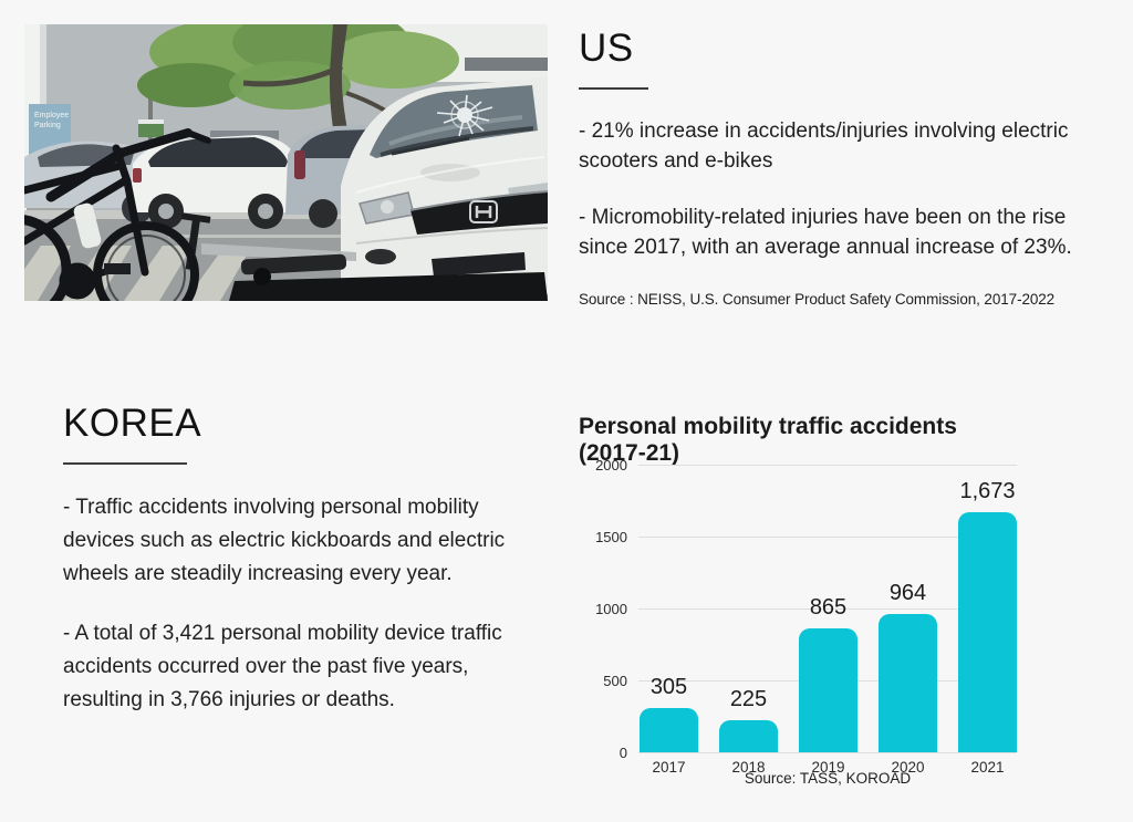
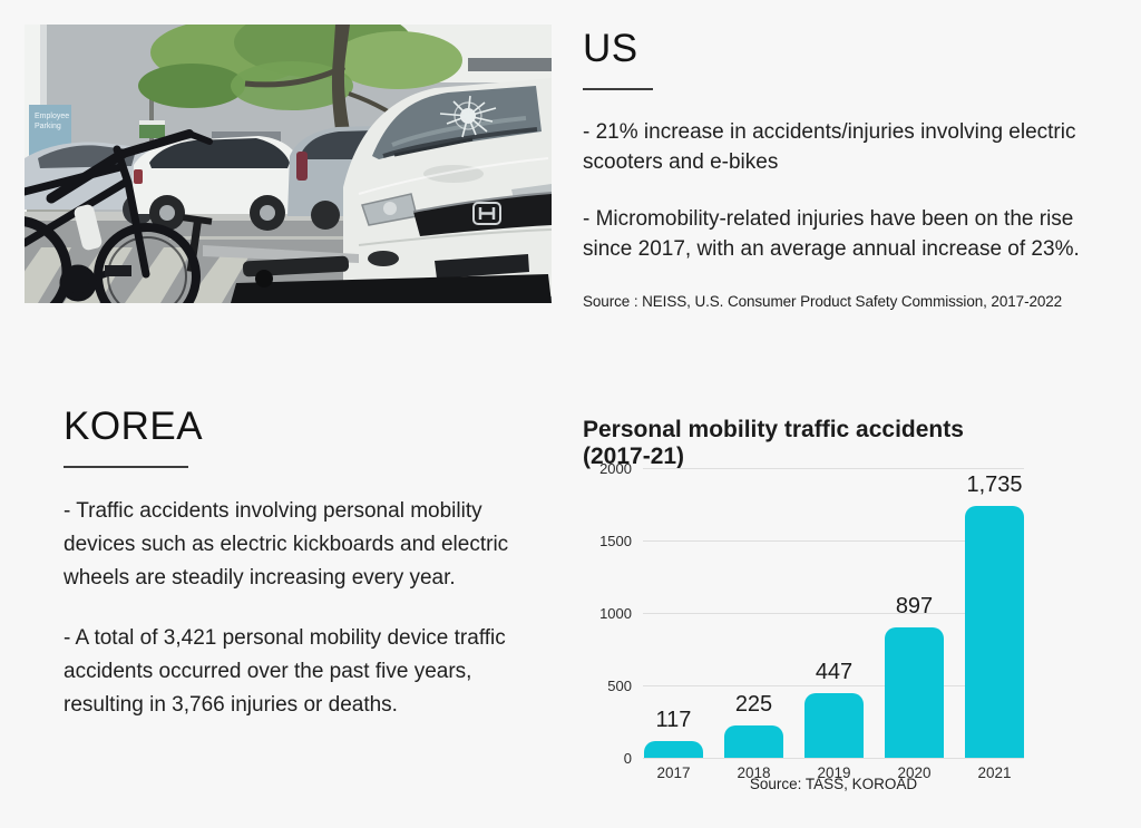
2017: 305 -> 117
2019: 865 -> 447
2020: 964 -> 897
2021: 1,673 -> 1,735
